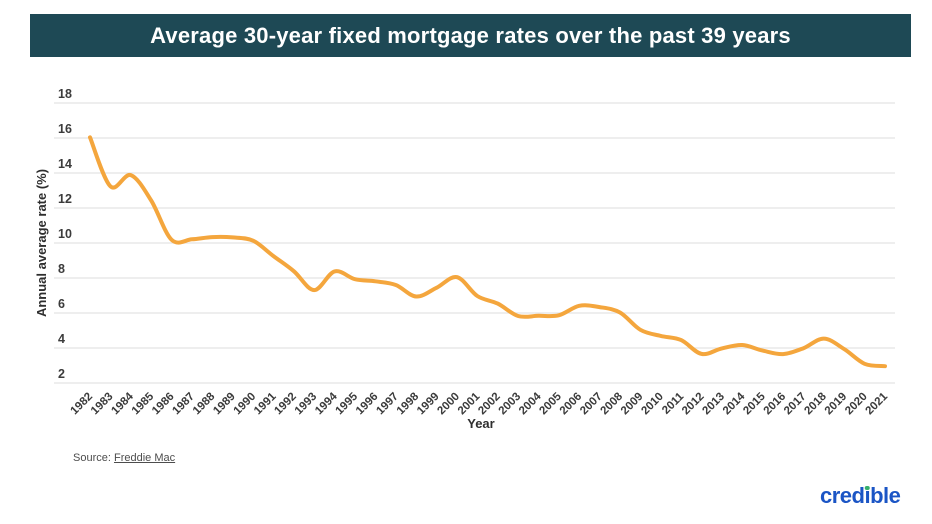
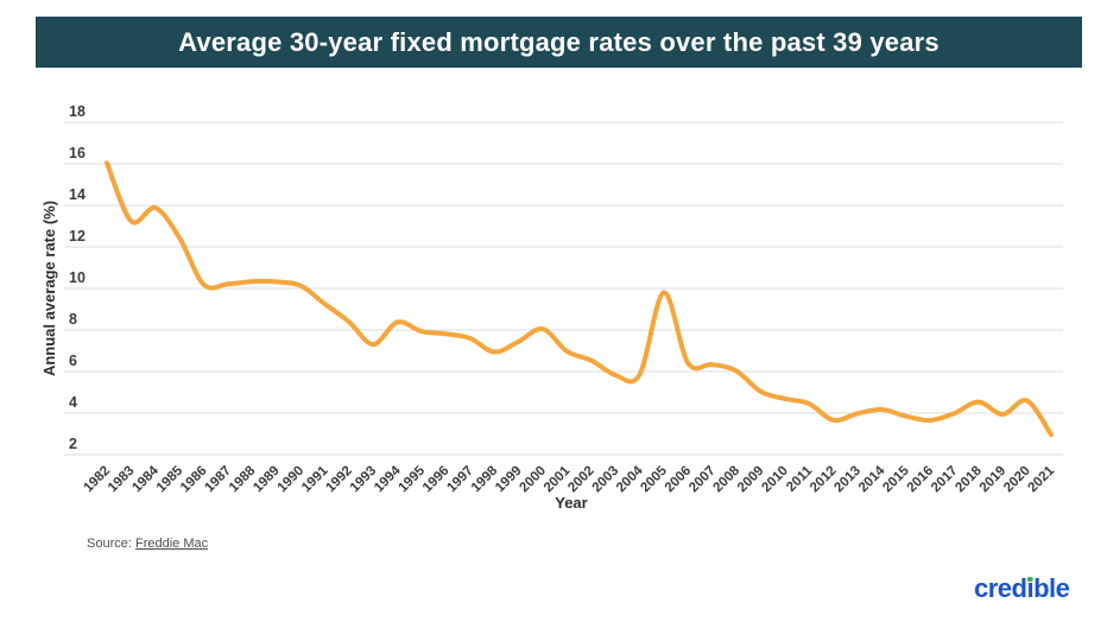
2005: 5.9 -> 9.8
2020: 3.1 -> 4.6
